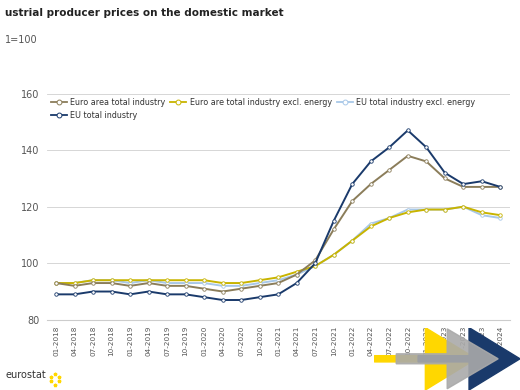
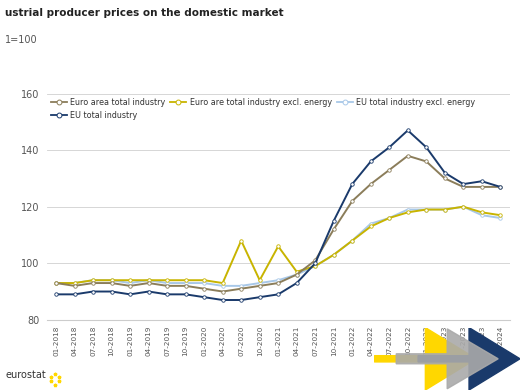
Euro are total industry excl. energy/07-2020: 93 -> 108
Euro are total industry excl. energy/01-2021: 95 -> 106
